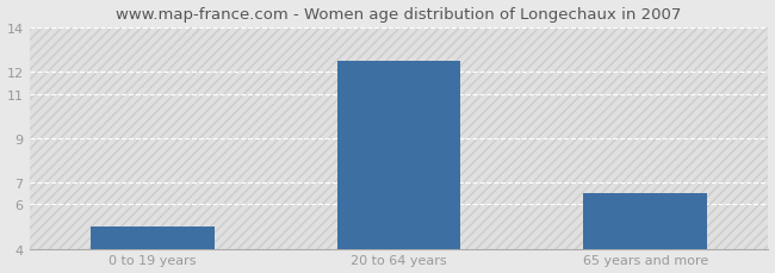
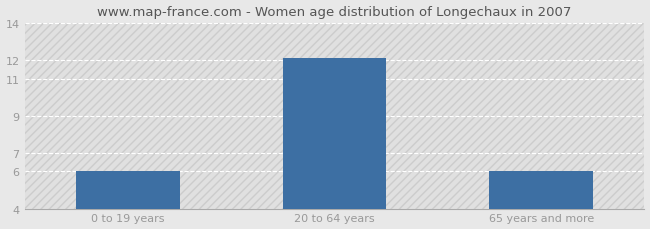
0 to 19 years: 5.0 -> 6.0
20 to 64 years: 12.5 -> 12.1
65 years and more: 6.5 -> 6.0
